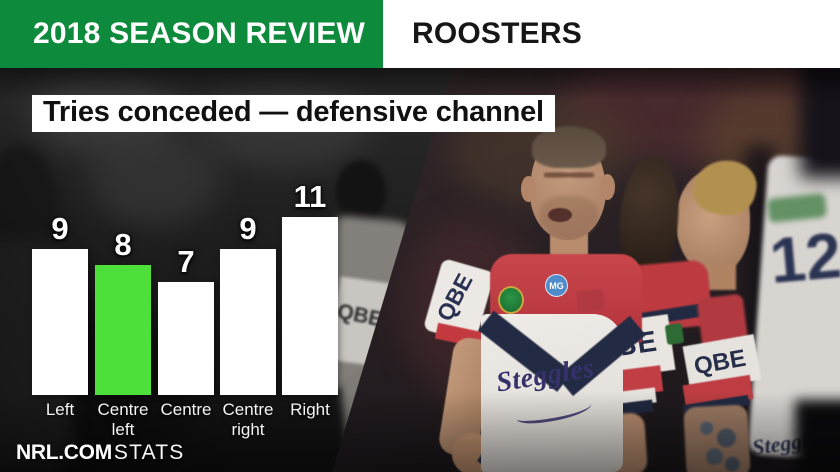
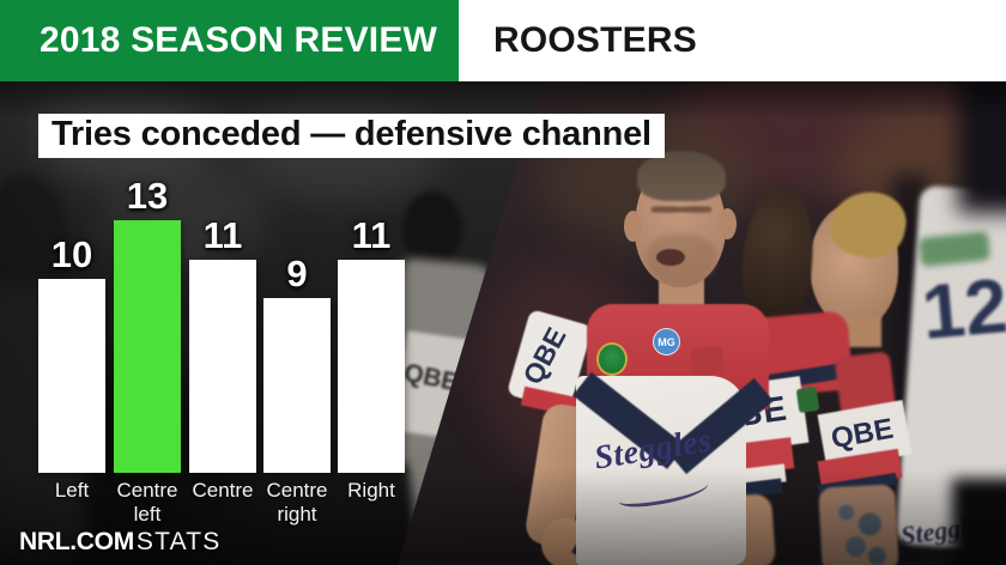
Left: 9 -> 10
Centre left: 8 -> 13
Centre: 7 -> 11
